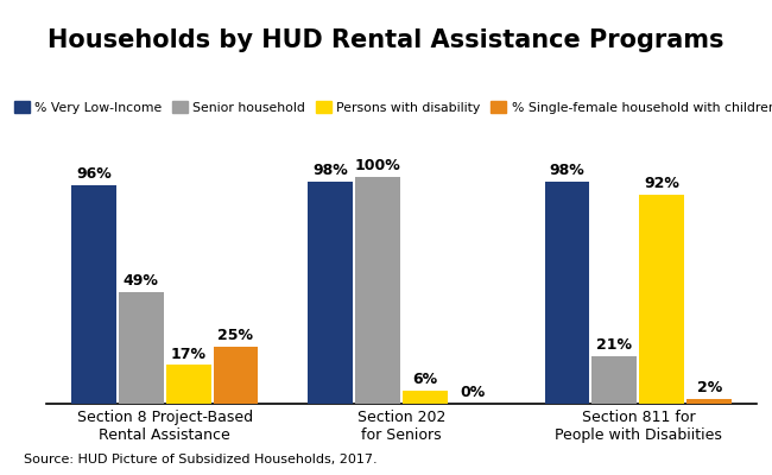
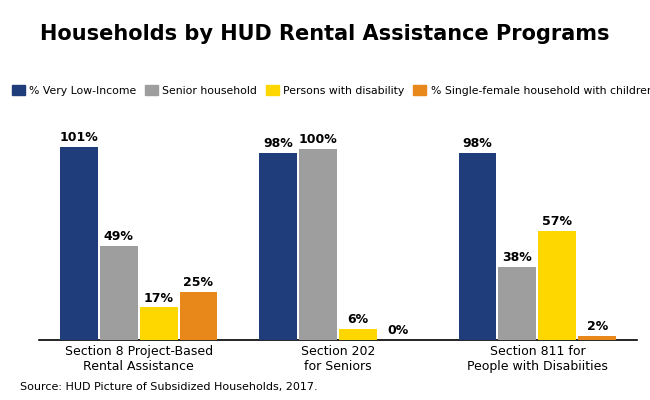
% Very Low-Income/Section 8 Project-Based Rental Assistance: 96% -> 101%
Senior household/Section 811 for People with Disabiities: 21% -> 38%
Persons with disability/Section 811 for People with Disabiities: 92% -> 57%
